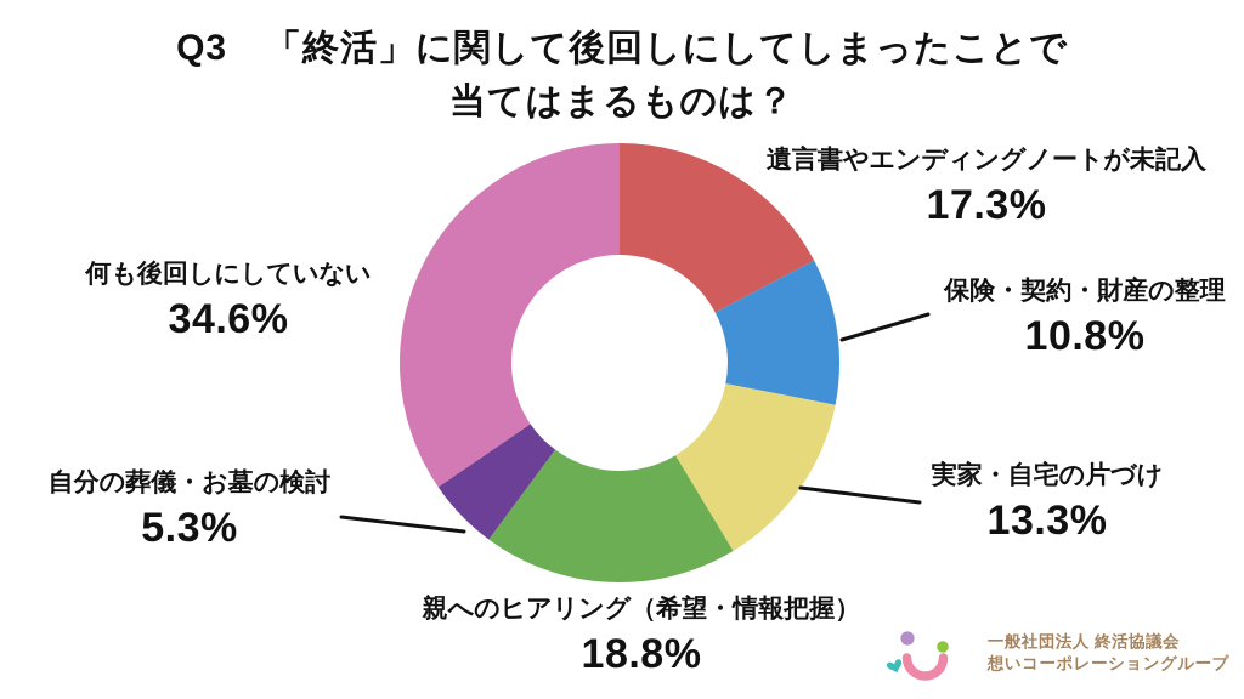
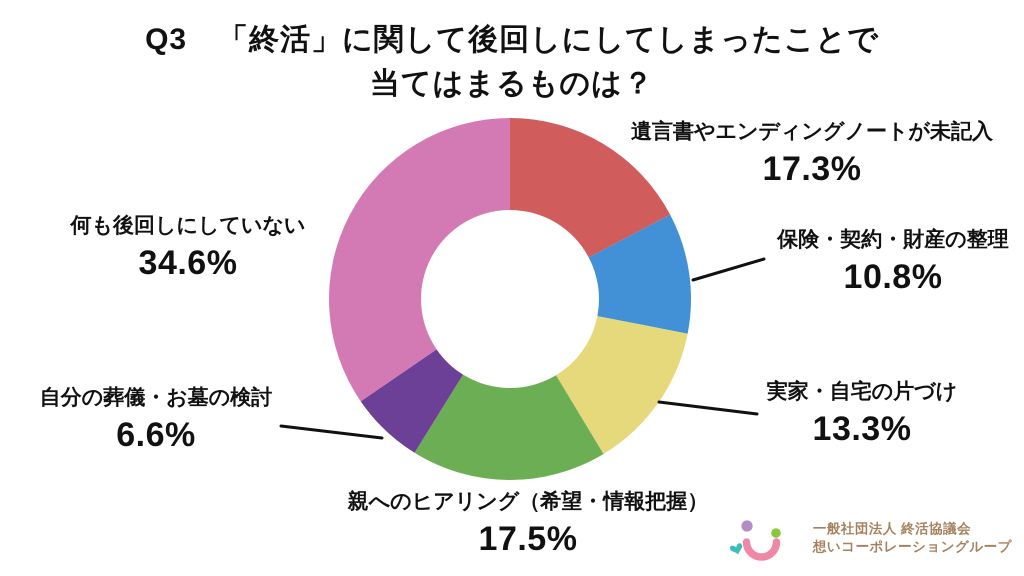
親へのヒアリング（希望・情報把握）: 18.8% -> 17.5%
自分の葬儀・お墓の検討: 5.3% -> 6.6%
